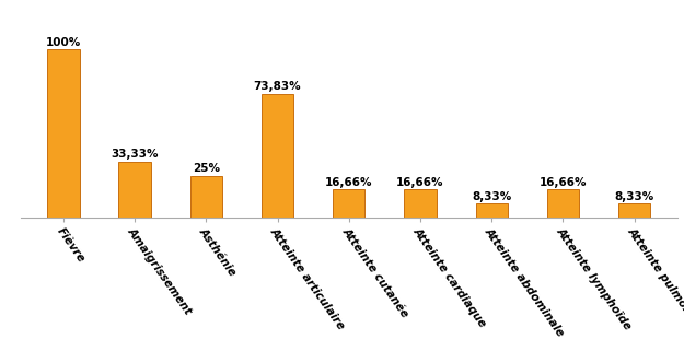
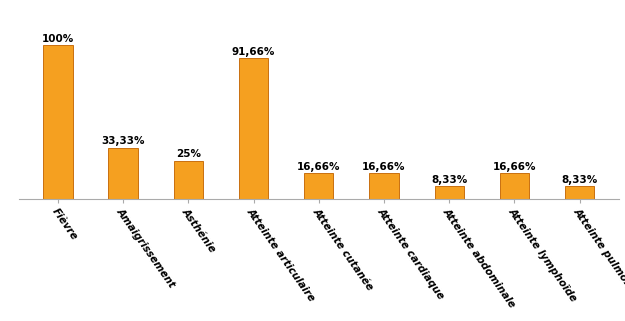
Atteinte articulaire: 73,83% -> 91,66%
